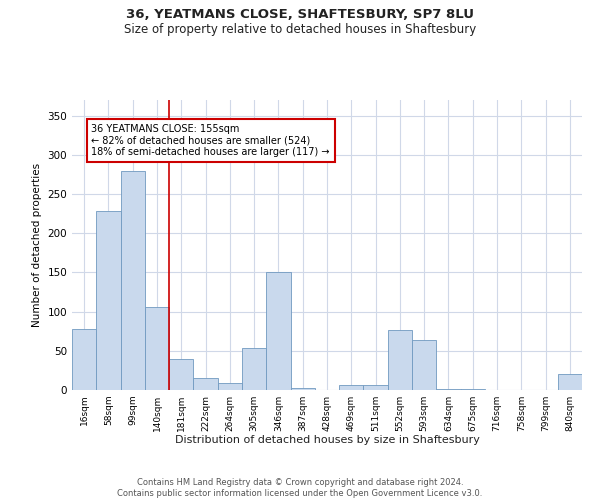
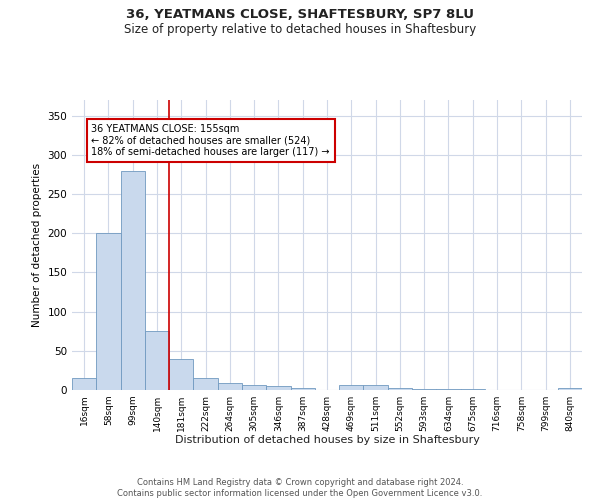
16sqm: 78 -> 15
58sqm: 228 -> 200
140sqm: 106 -> 75
305sqm: 54 -> 6
346sqm: 150 -> 5
552sqm: 76 -> 2
593sqm: 64 -> 1
840sqm: 20 -> 3
